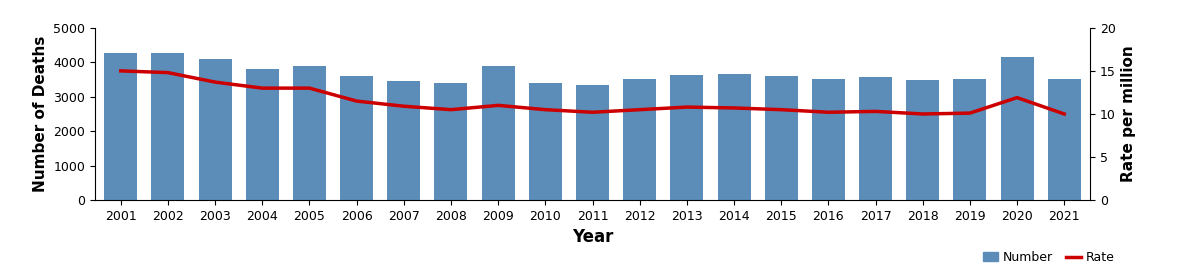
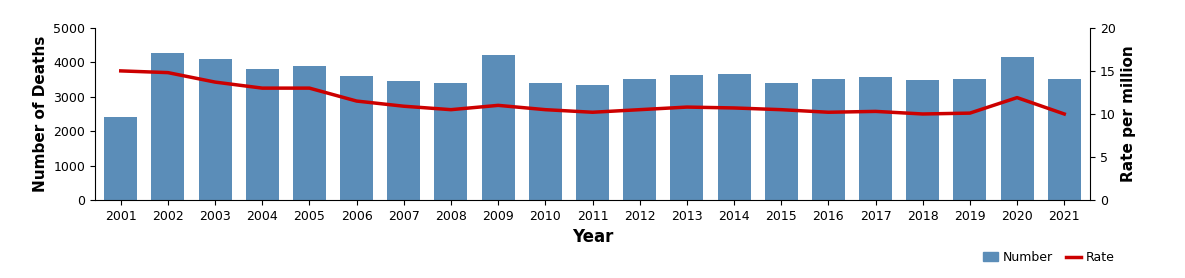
Number/2001: 4270 -> 2400
Number/2009: 3890 -> 4200
Number/2015: 3620 -> 3400
